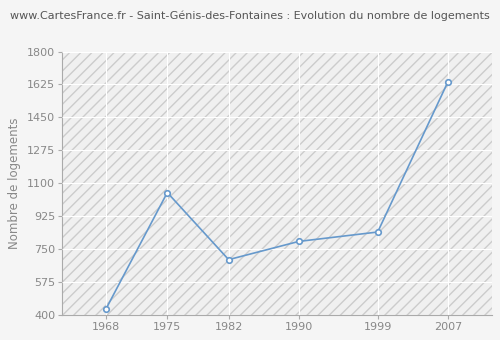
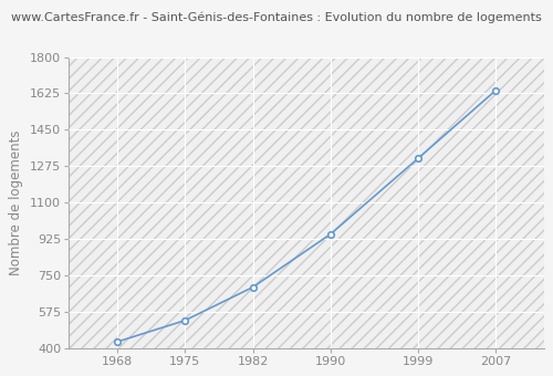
1975: 1050 -> 530
1990: 790 -> 950
1999: 840 -> 1310
